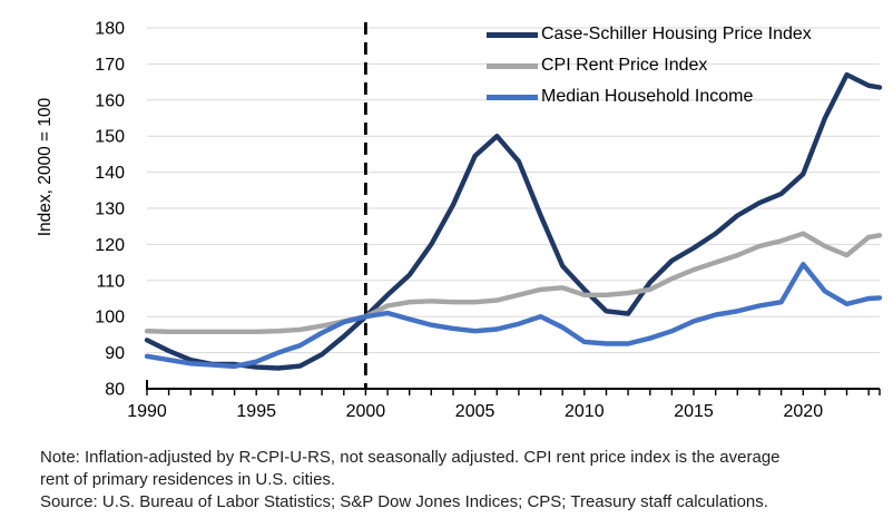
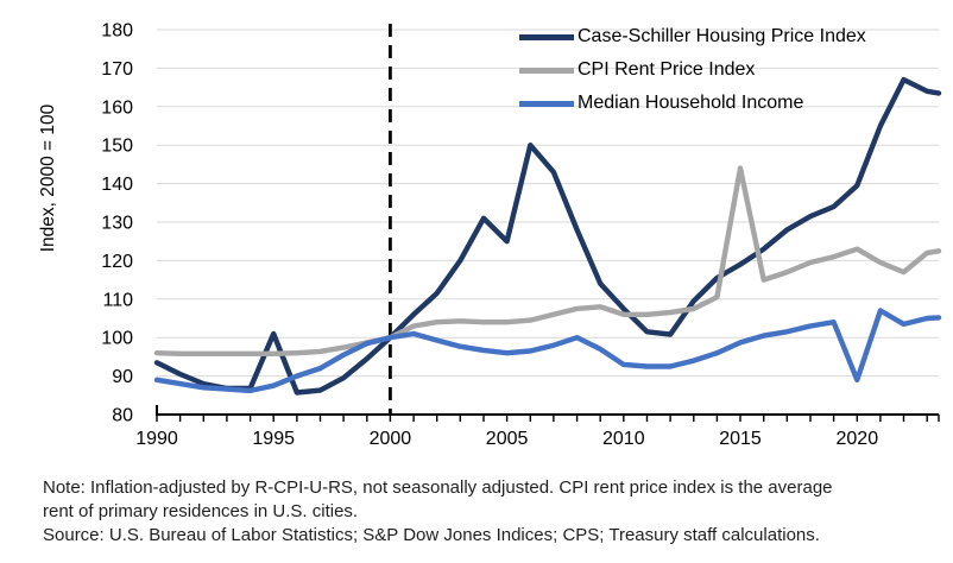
Case-Schiller Housing Price Index/1995: 86 -> 101
Case-Schiller Housing Price Index/2005: 144 -> 125
CPI Rent Price Index/2015: 113 -> 144
Median Household Income/2020: 114 -> 89
